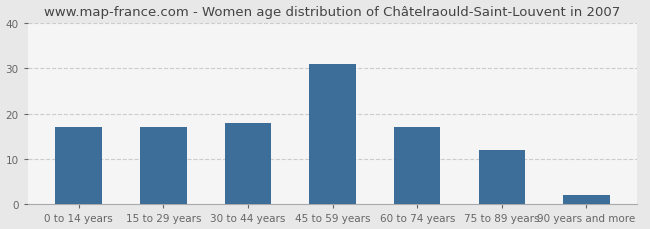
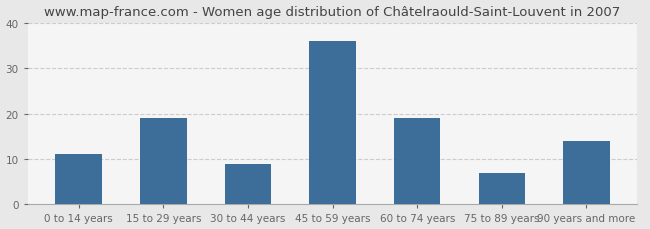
0 to 14 years: 17 -> 11
15 to 29 years: 17 -> 19
30 to 44 years: 18 -> 9
45 to 59 years: 31 -> 36
60 to 74 years: 17 -> 19
75 to 89 years: 12 -> 7
90 years and more: 2 -> 14
